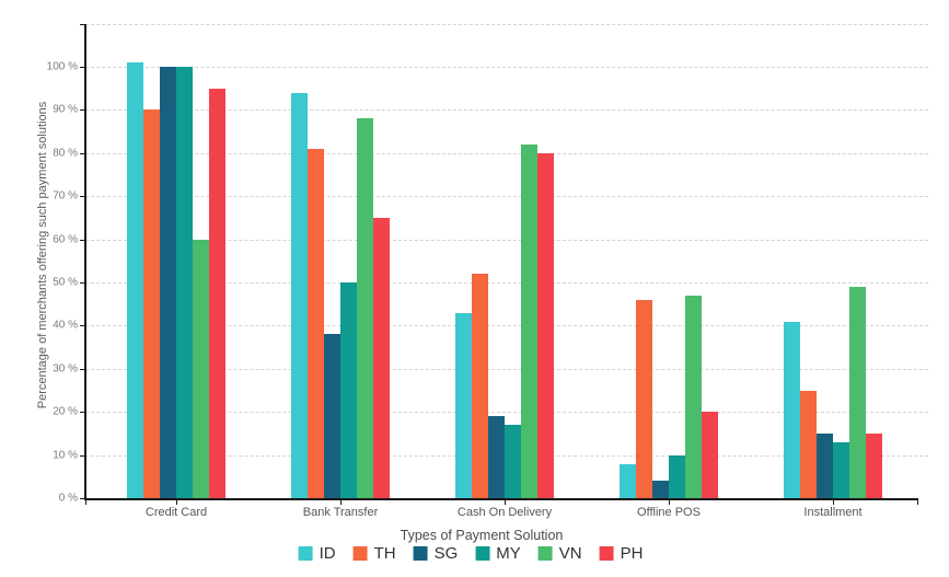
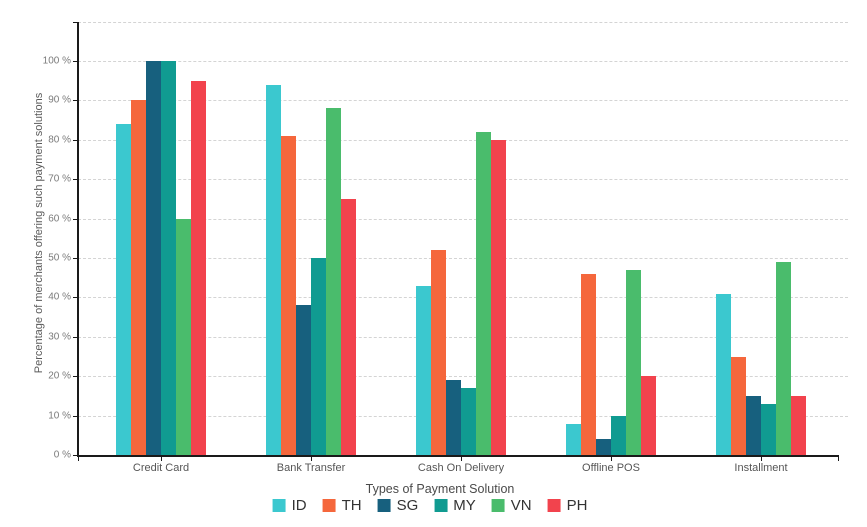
ID/Credit Card: 101% -> 84%
